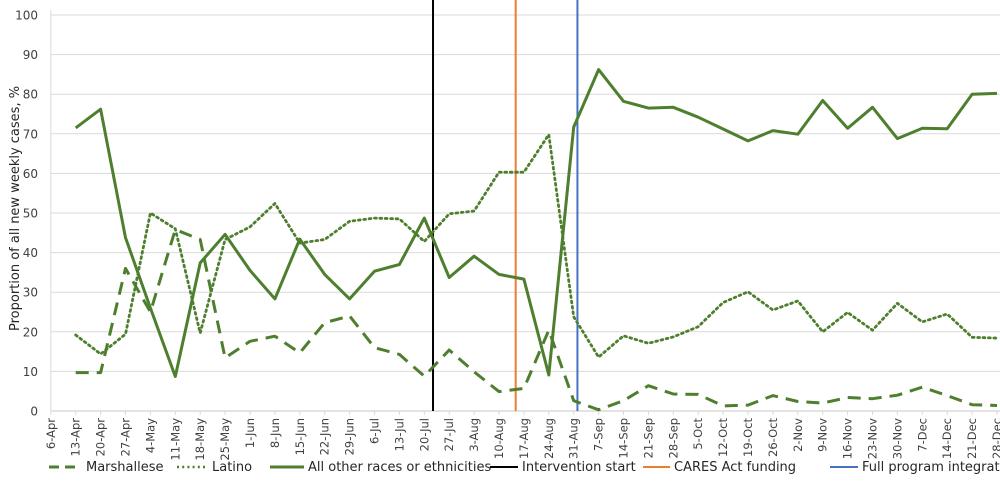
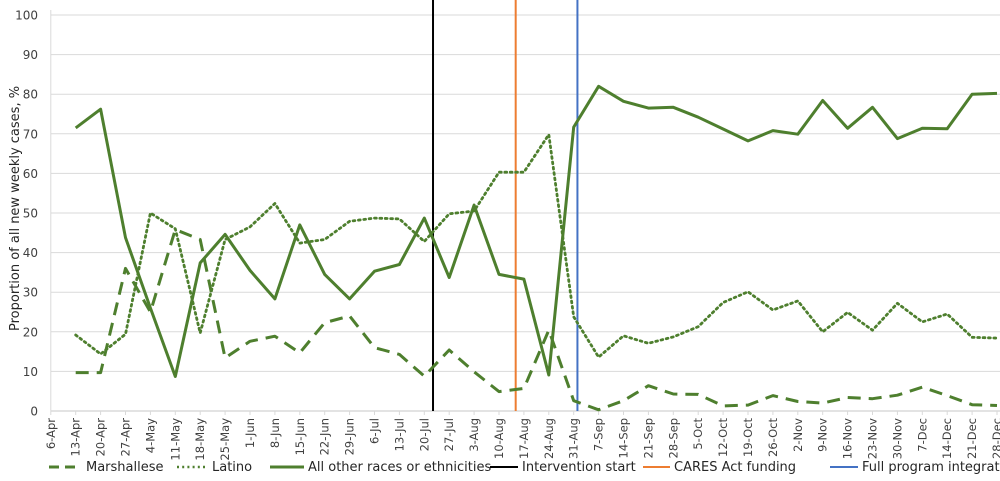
All other races or ethnicities/15-Jun: 43 -> 47
All other races or ethnicities/3-Aug: 39 -> 52
All other races or ethnicities/7-Sep: 86 -> 82
